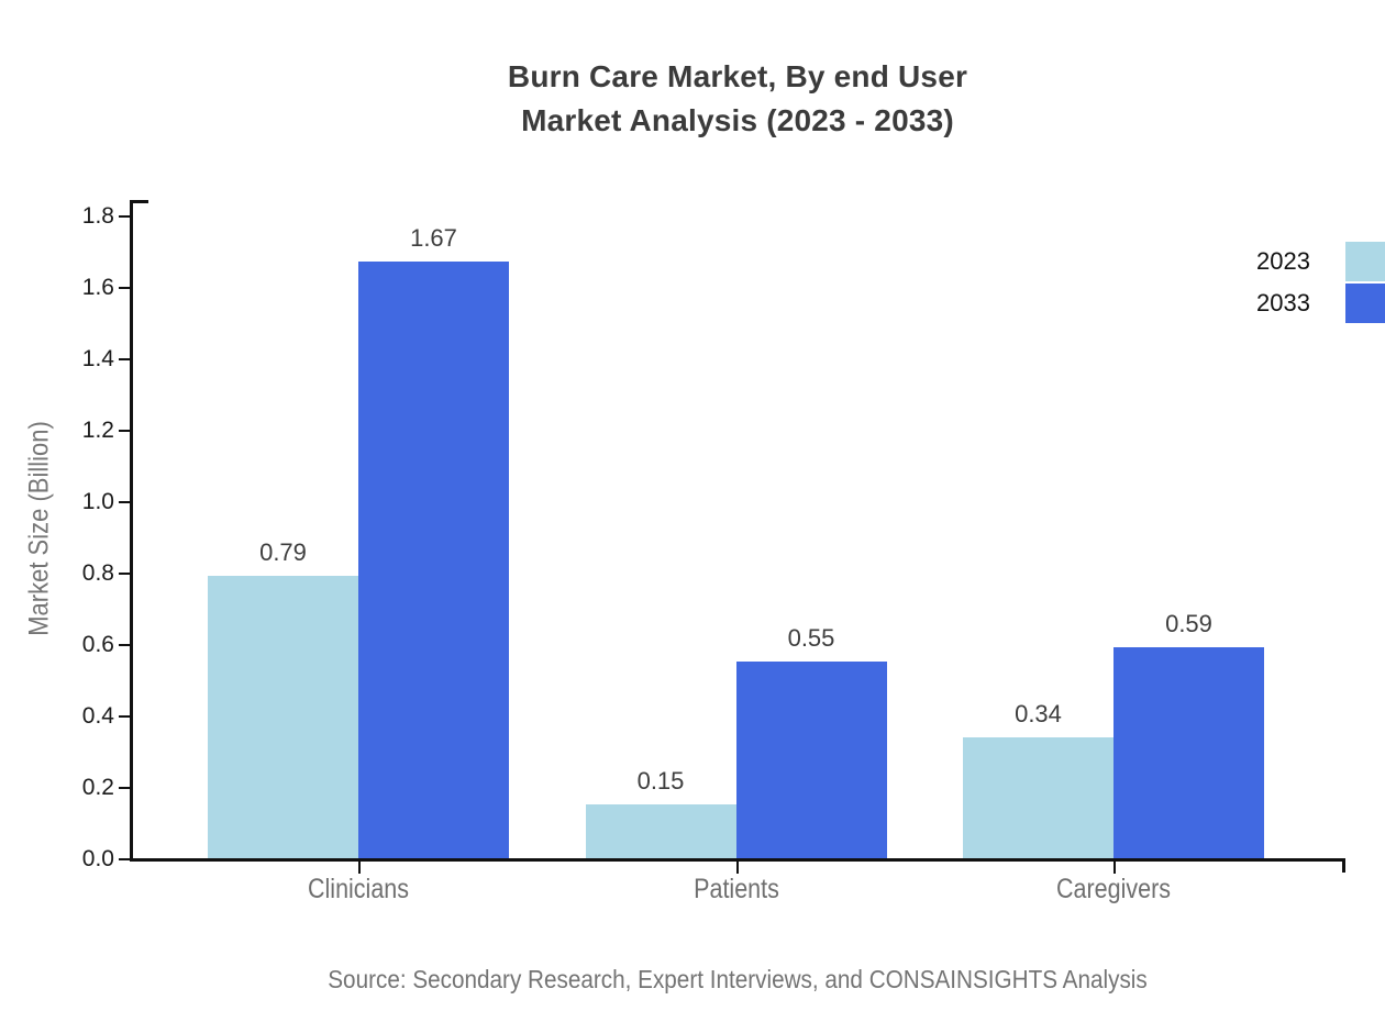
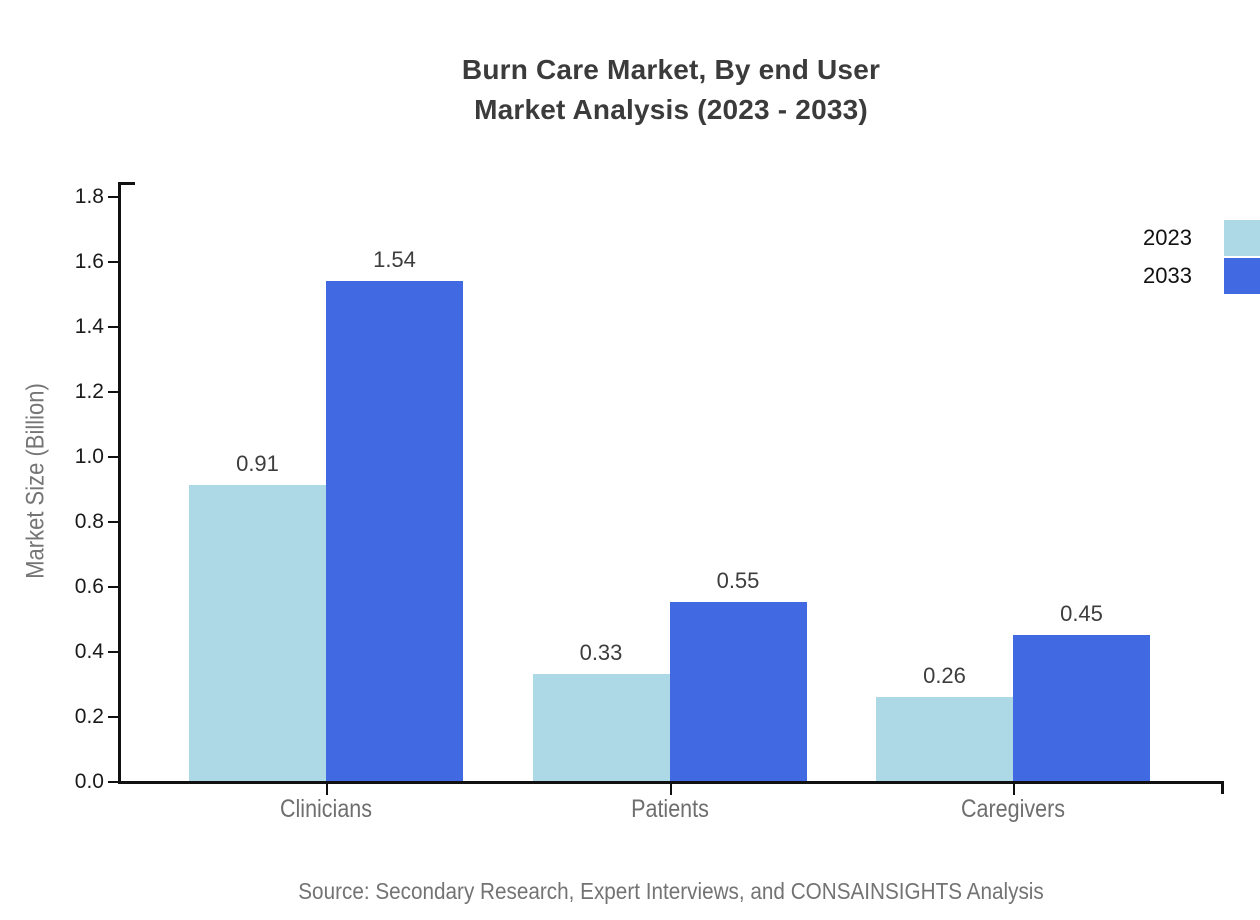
2023/Clinicians: 0.79 -> 0.91
2033/Clinicians: 1.67 -> 1.54
2023/Patients: 0.15 -> 0.33
2023/Caregivers: 0.34 -> 0.26
2033/Caregivers: 0.59 -> 0.45
